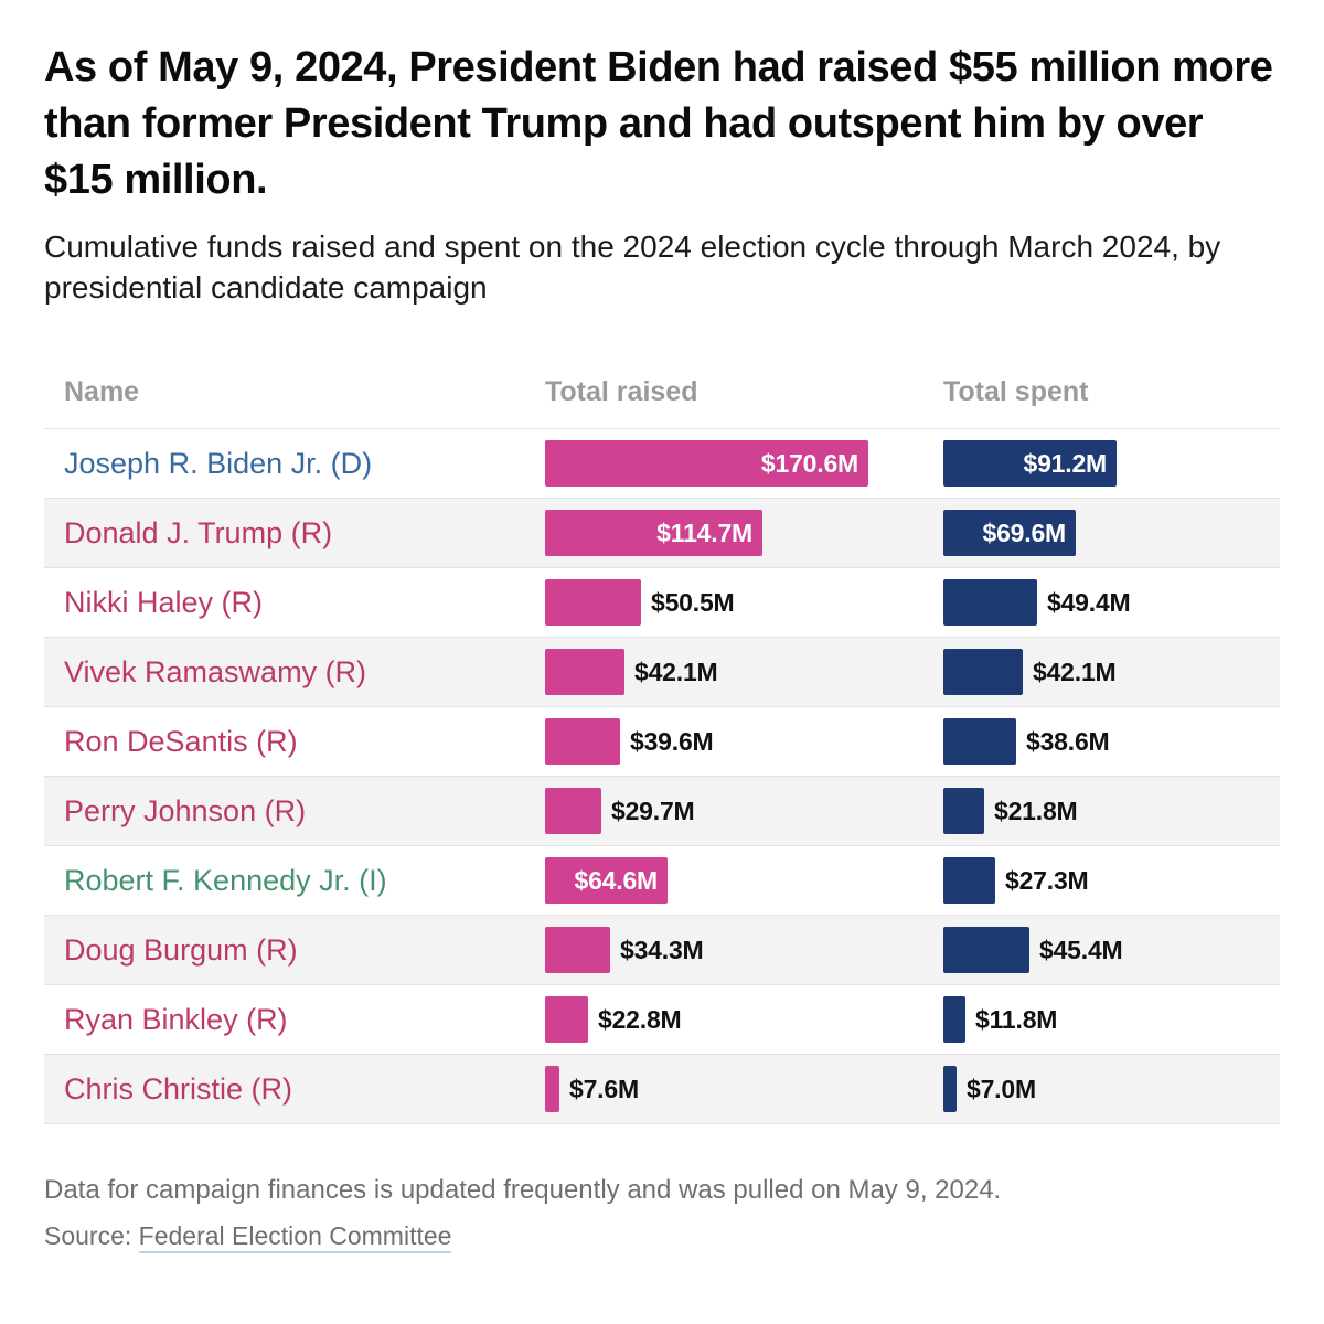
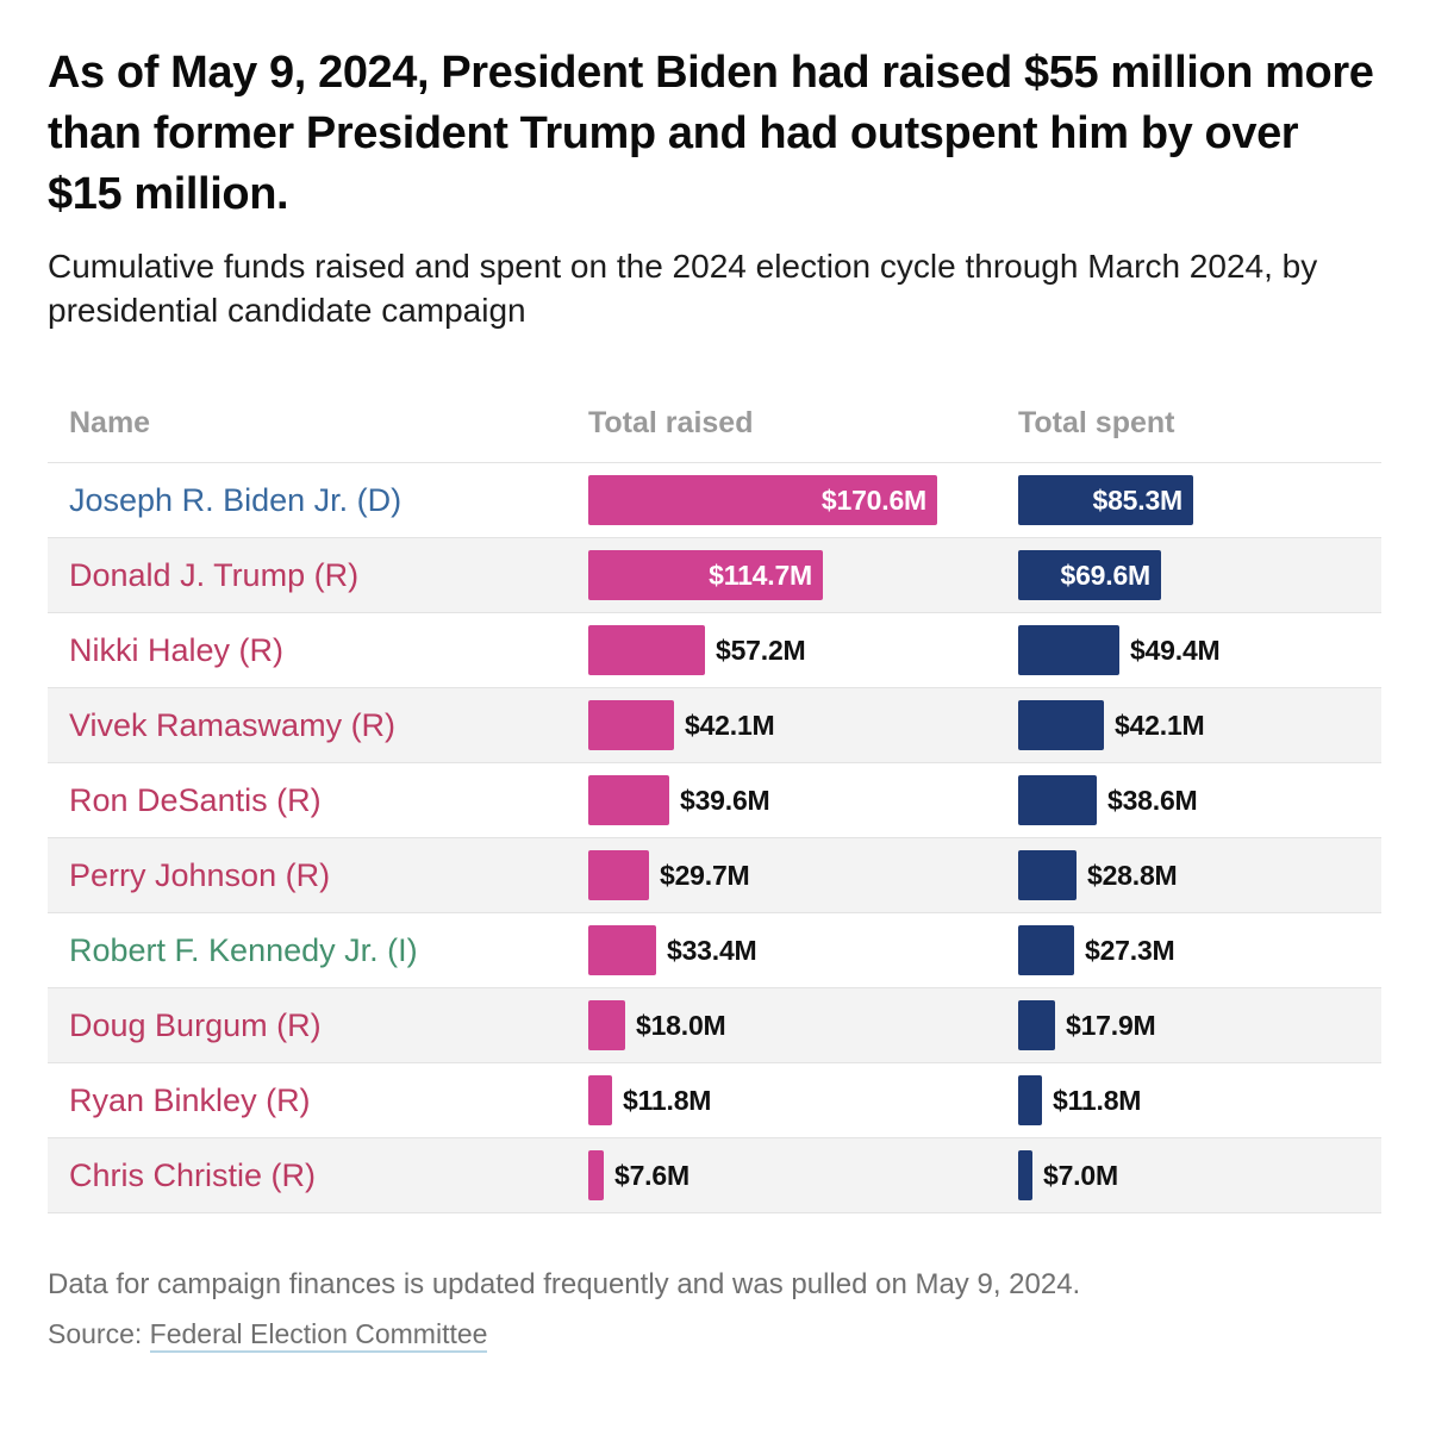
Total spent/Joseph R. Biden Jr. (D): $91.2M -> $85.3M
Total raised/Nikki Haley (R): $50.5M -> $57.2M
Total spent/Perry Johnson (R): $21.8M -> $28.8M
Total raised/Robert F. Kennedy Jr. (I): $64.6M -> $33.4M
Total raised/Doug Burgum (R): $34.3M -> $18.0M
Total spent/Doug Burgum (R): $45.4M -> $17.9M
Total raised/Ryan Binkley (R): $22.8M -> $11.8M
